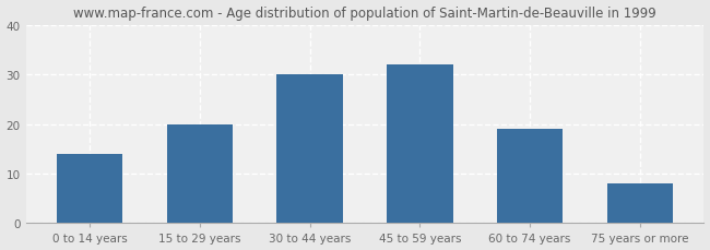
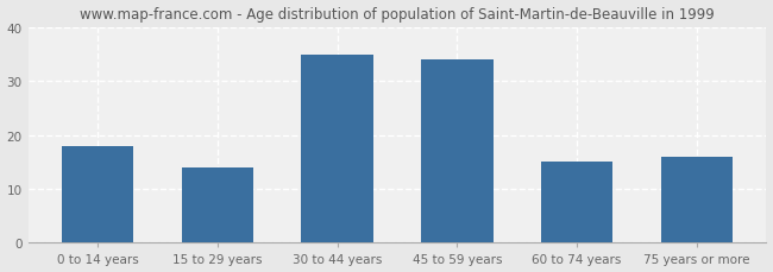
0 to 14 years: 14 -> 18
15 to 29 years: 20 -> 14
30 to 44 years: 30 -> 35
45 to 59 years: 32 -> 34
60 to 74 years: 19 -> 15
75 years or more: 8 -> 16
